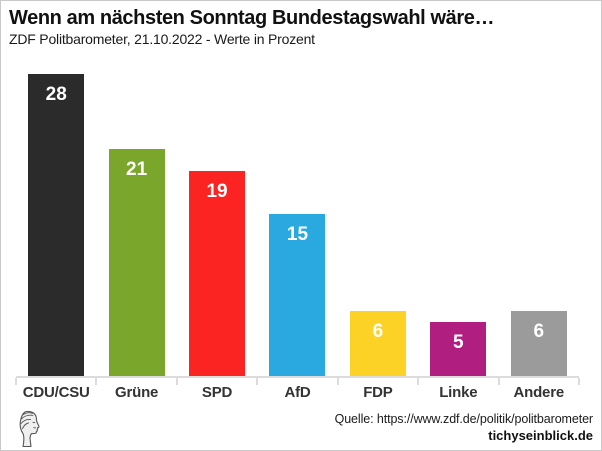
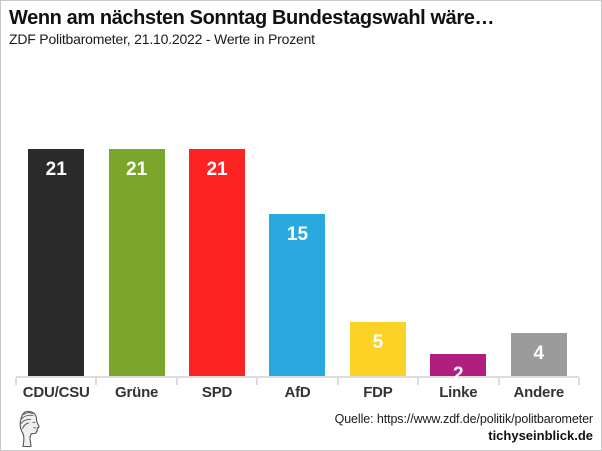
CDU/CSU: 28 -> 21
SPD: 19 -> 21
FDP: 6 -> 5
Linke: 5 -> 2
Andere: 6 -> 4
